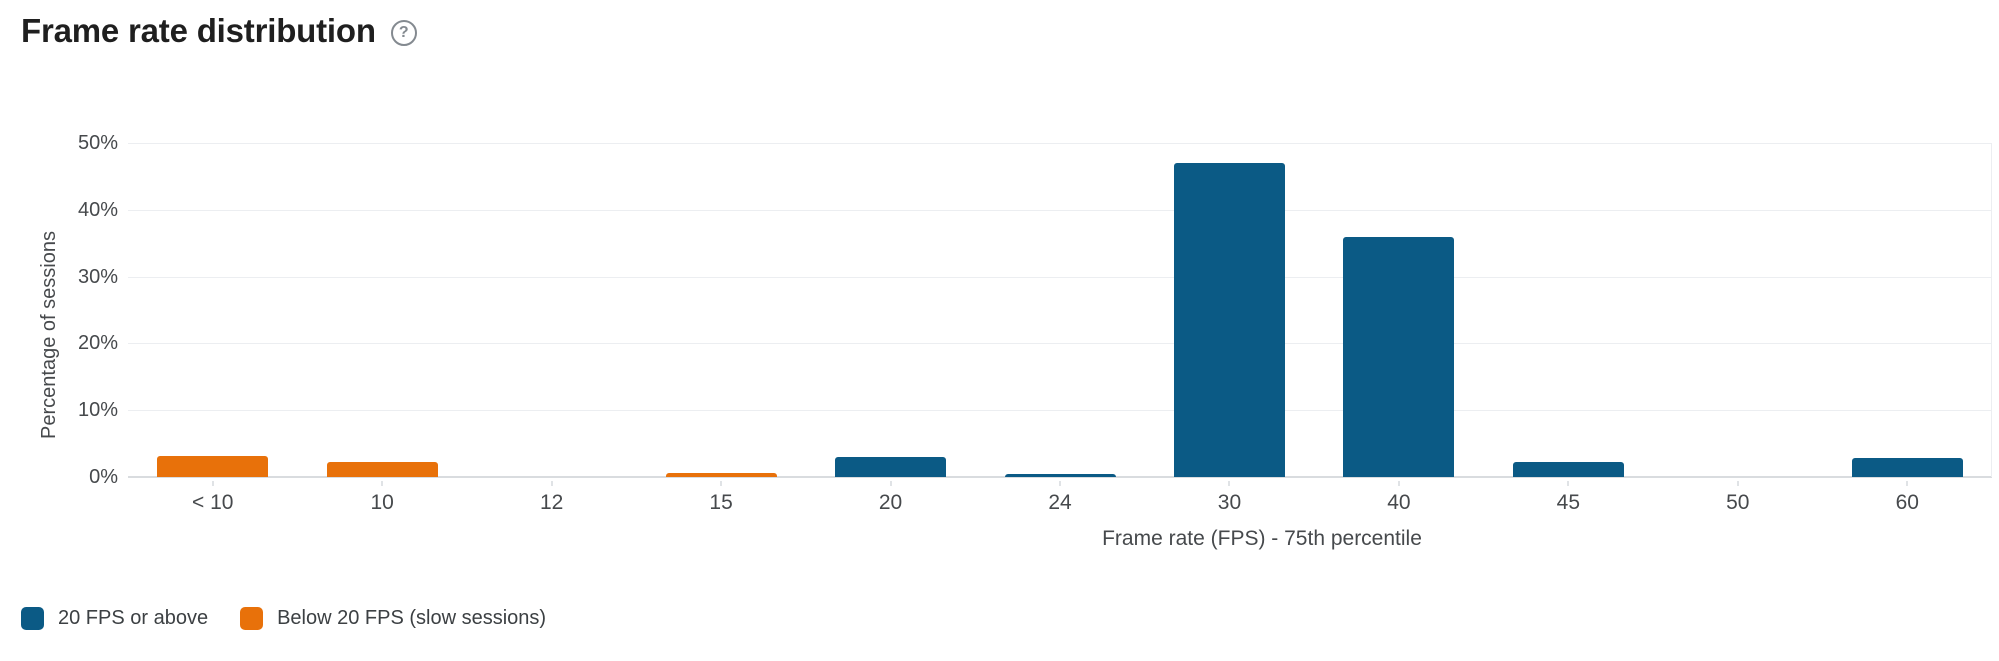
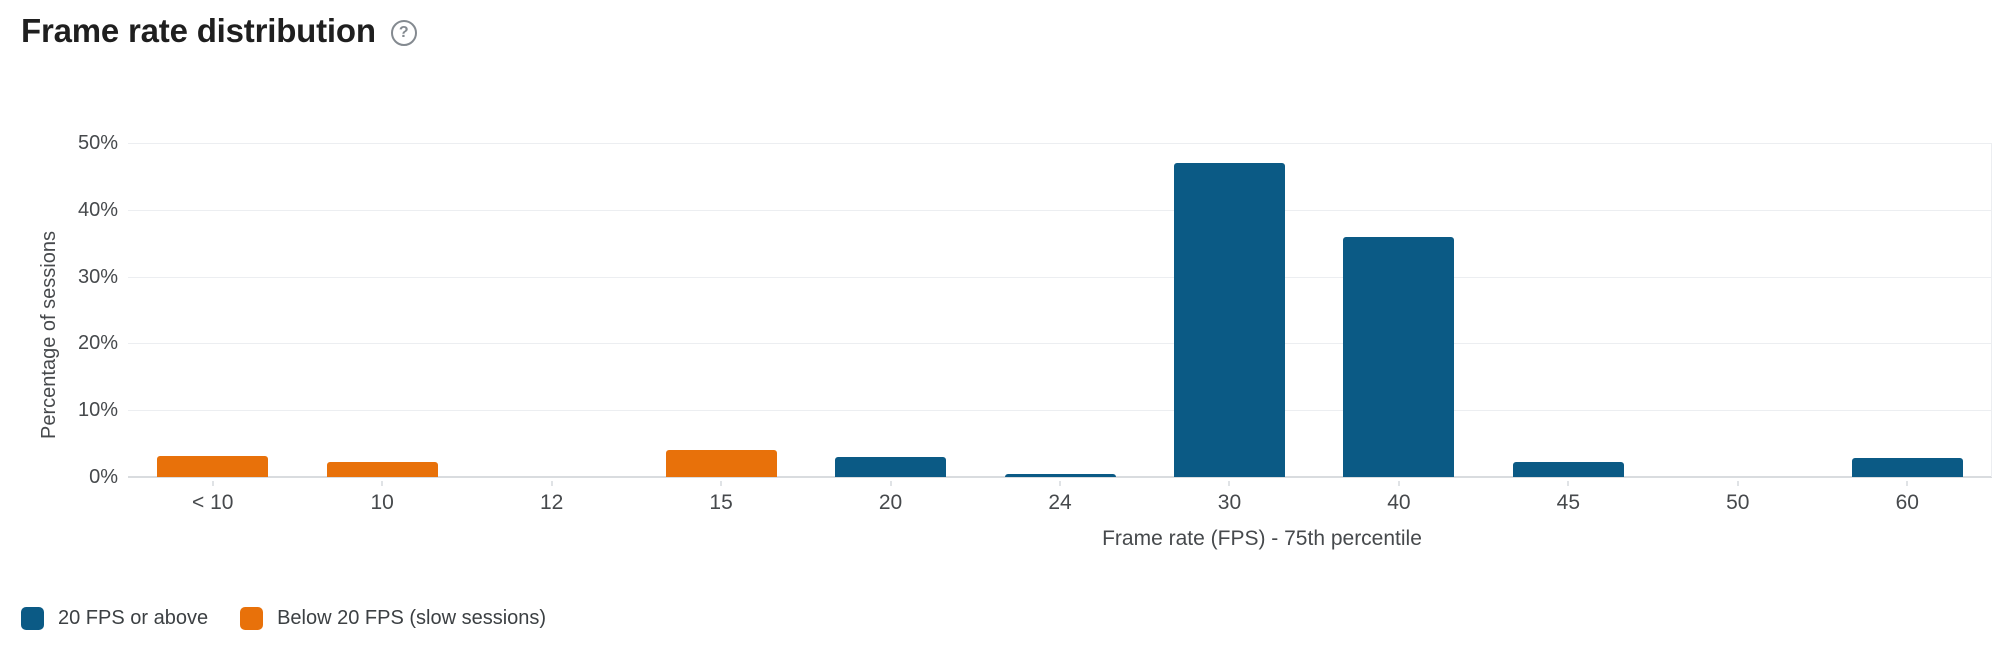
Below 20 FPS (slow sessions)/15: 1% -> 4%
